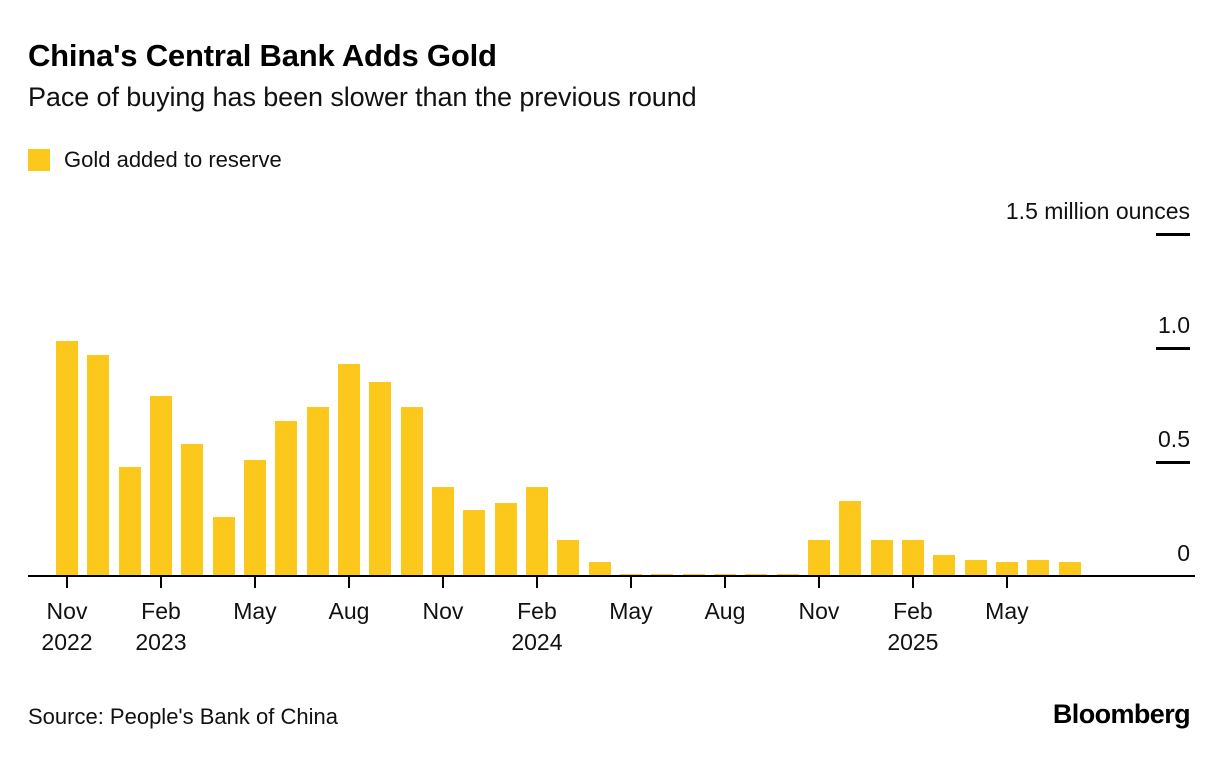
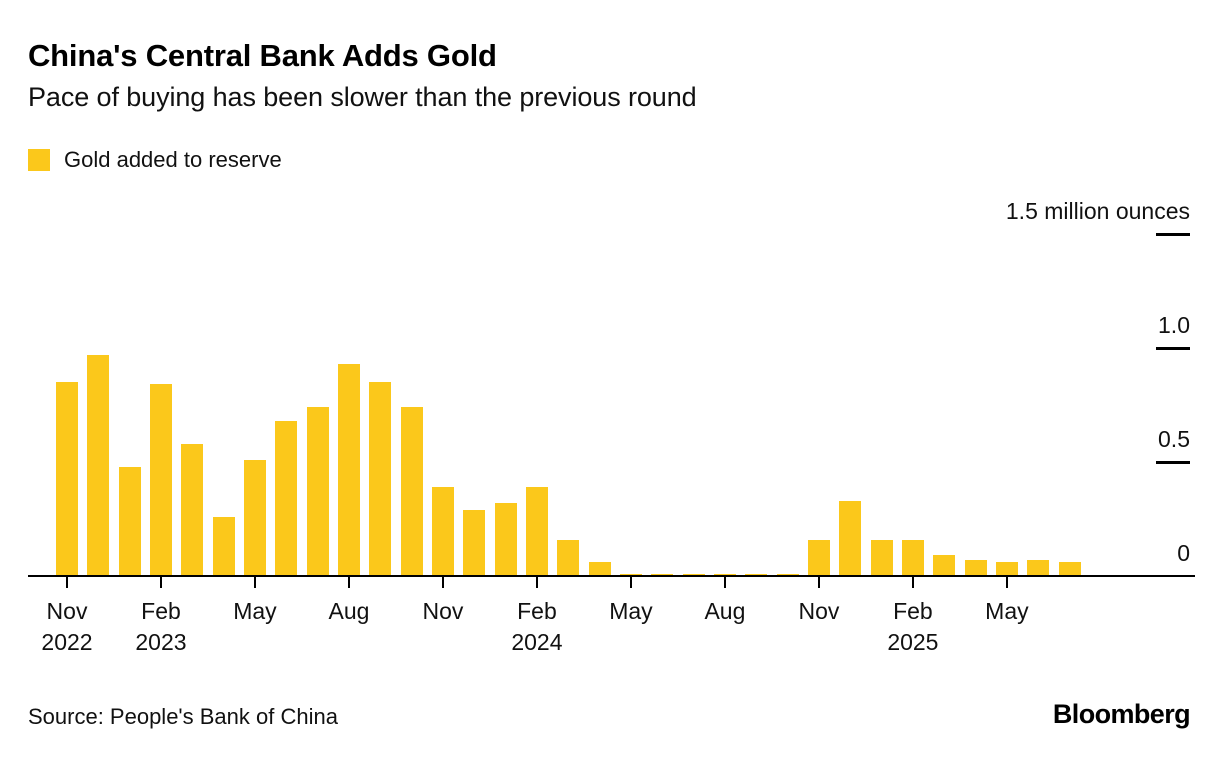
Nov 2022: 1.03 -> 0.85
Feb 2023: 0.79 -> 0.84
